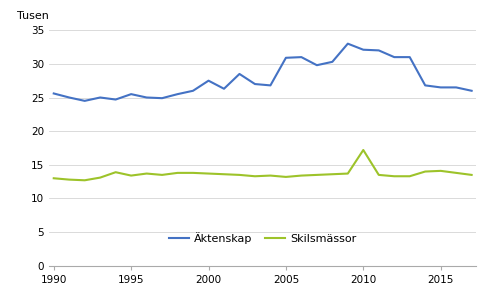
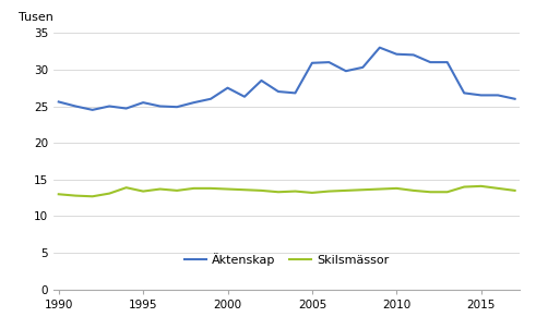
Skilsmässor/2010: 17.2 -> 13.8
